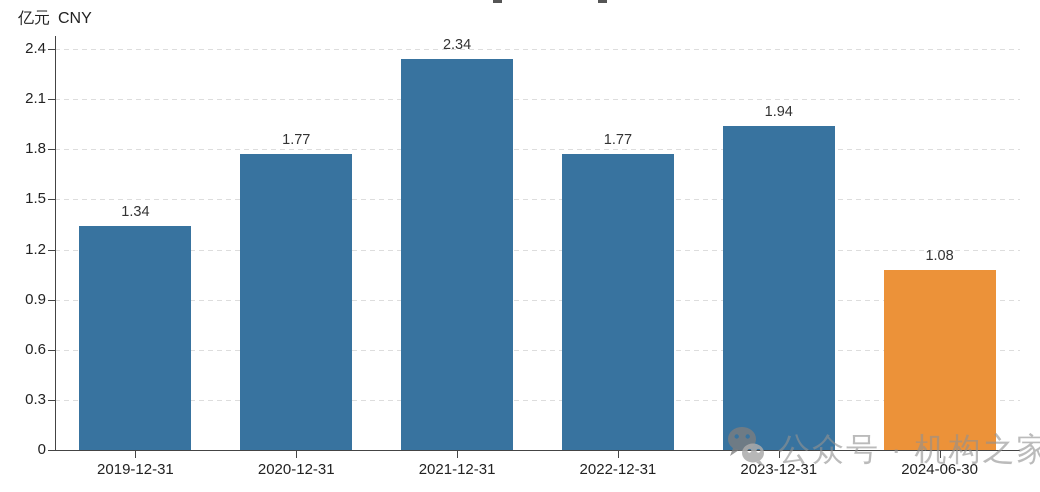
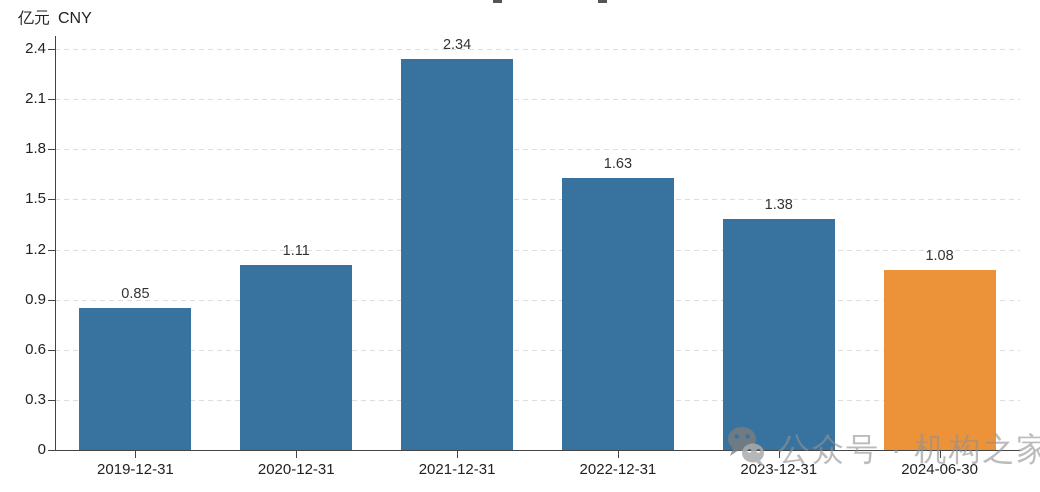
2019-12-31: 1.34 -> 0.85
2020-12-31: 1.77 -> 1.11
2022-12-31: 1.77 -> 1.63
2023-12-31: 1.94 -> 1.38
